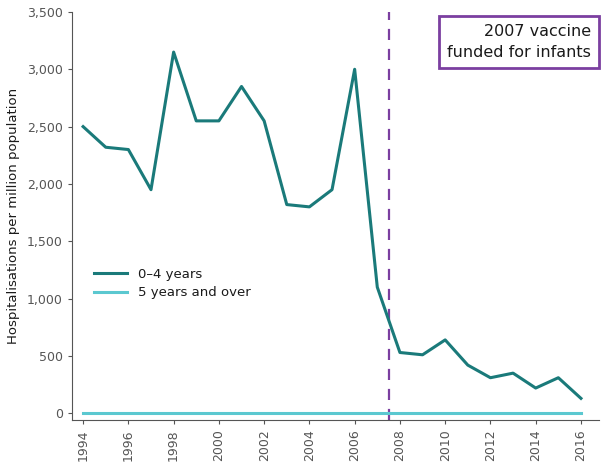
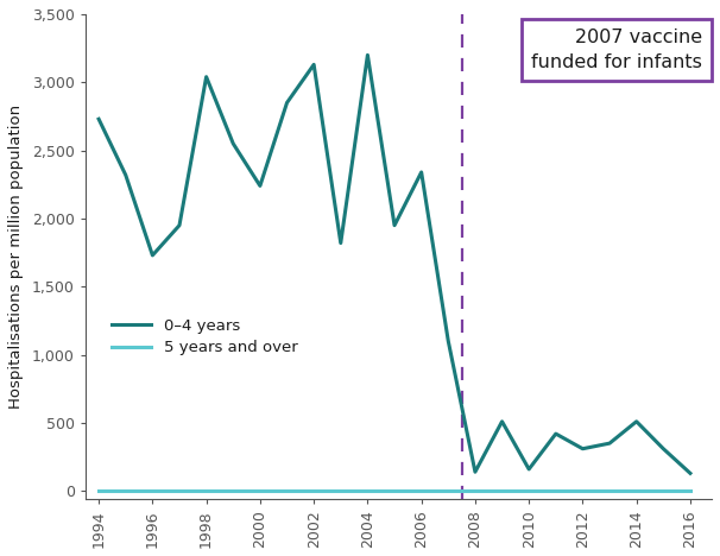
0–4 years/1994: 2,500 -> 2,730
0–4 years/1996: 2,300 -> 1,730
0–4 years/1998: 3,150 -> 3,040
0–4 years/2000: 2,550 -> 2,240
0–4 years/2002: 2,550 -> 3,130
0–4 years/2004: 1,800 -> 3,200
0–4 years/2006: 3,000 -> 2,340
0–4 years/2008: 530 -> 140
0–4 years/2010: 640 -> 160
0–4 years/2014: 220 -> 510
